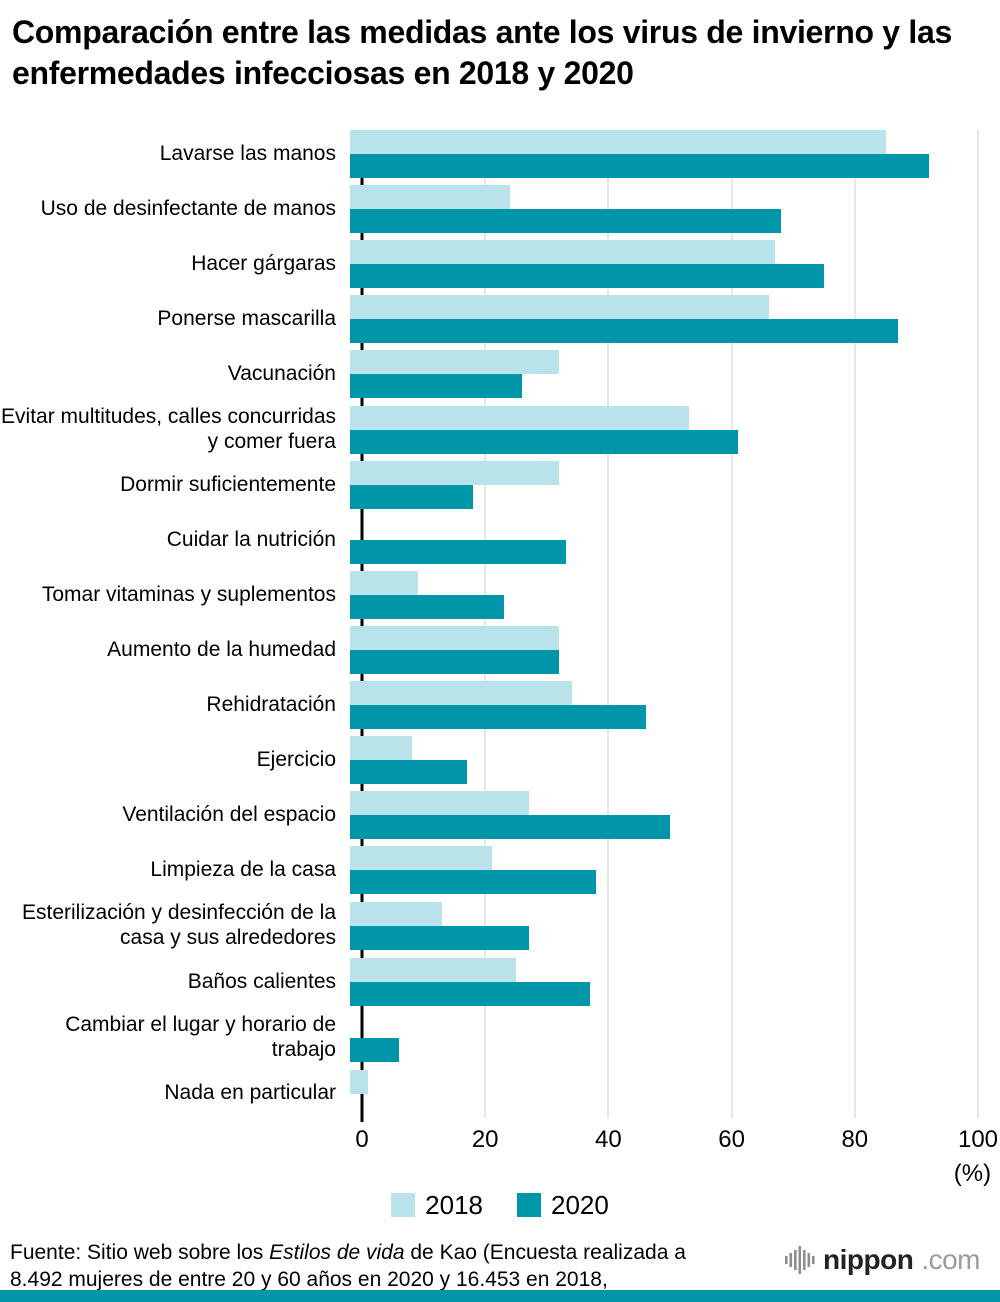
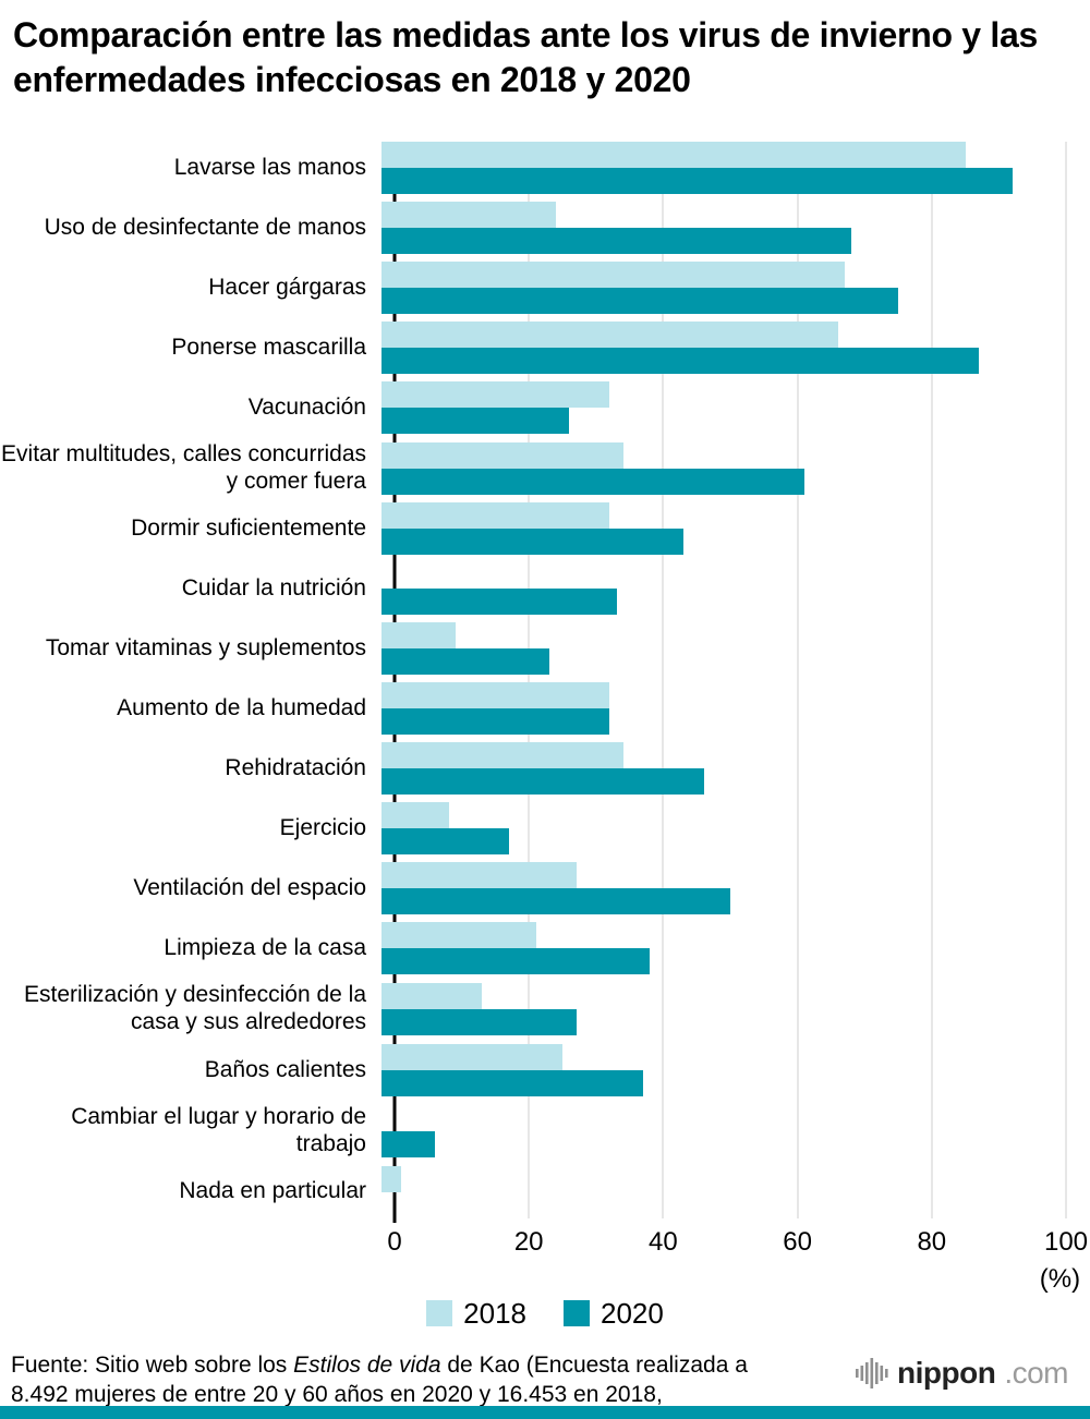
2018/Evitar multitudes, calles concurridas y comer fuera: 55 -> 36
2020/Dormir suficientemente: 20 -> 45
